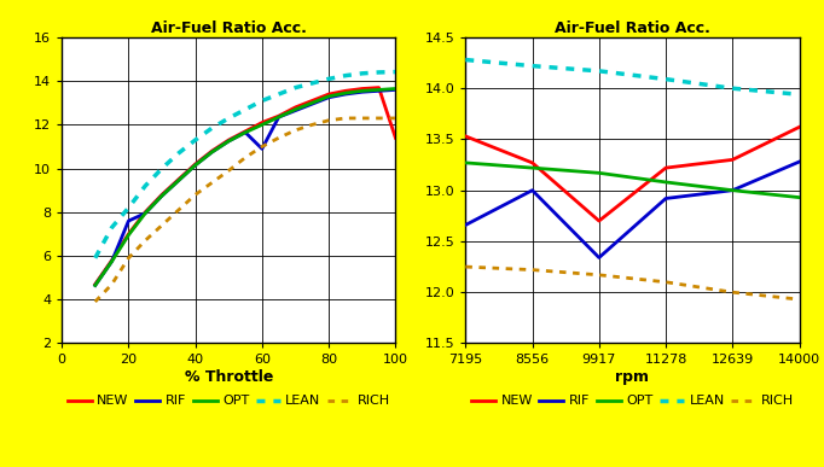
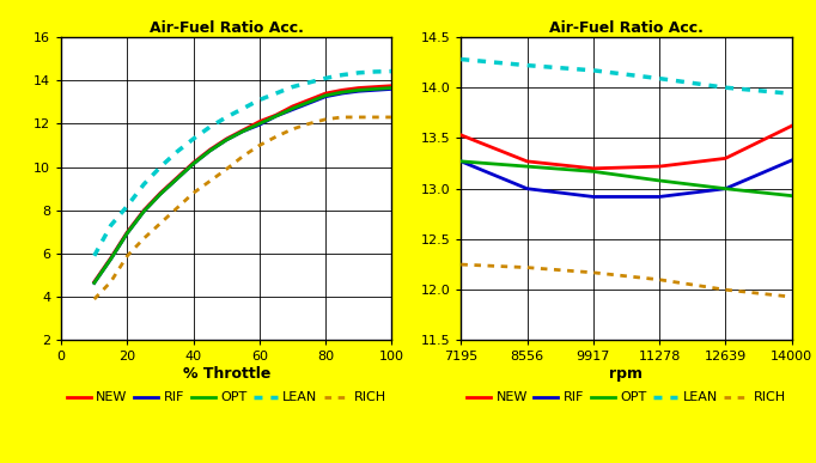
RIF/20: 7.6 -> 7.0
RIF/60: 10.9 -> 11.9
NEW/100: 11.4 -> 13.8
RIF/7195: 12.66 -> 13.27
NEW/9917: 12.70 -> 13.20
RIF/9917: 12.34 -> 12.92
